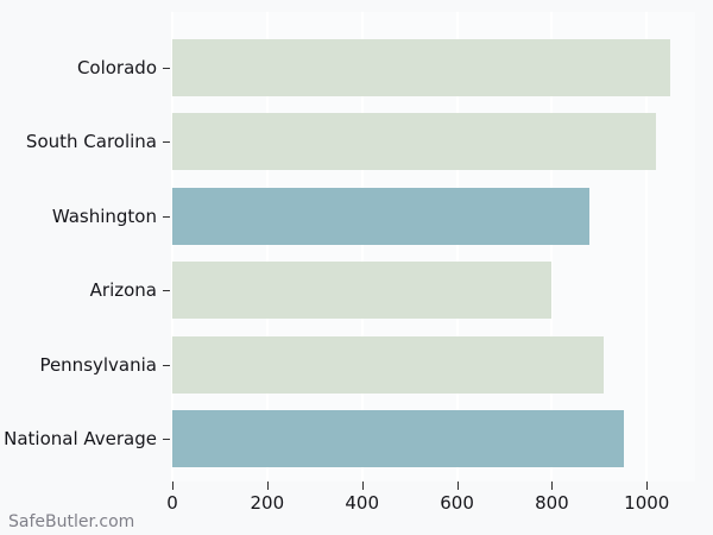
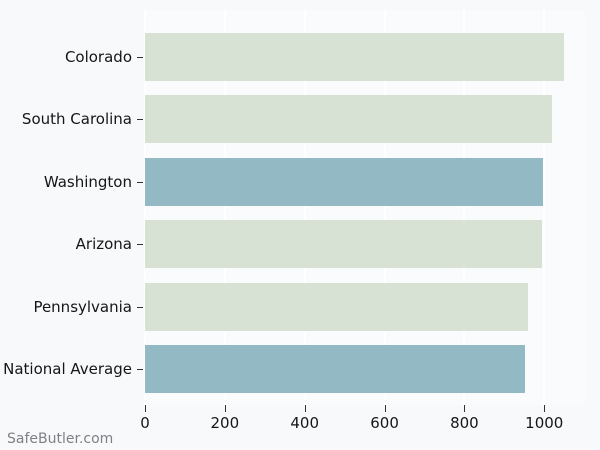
Washington: 880 -> 1000
Arizona: 800 -> 990
Pennsylvania: 910 -> 960
